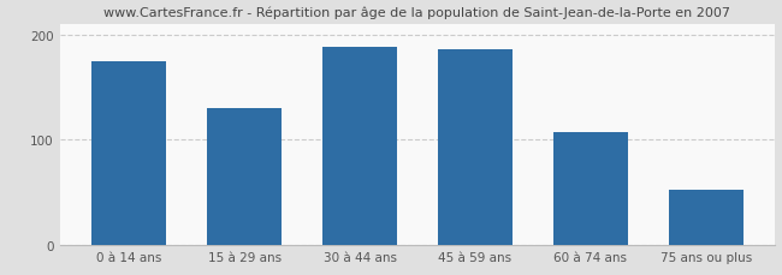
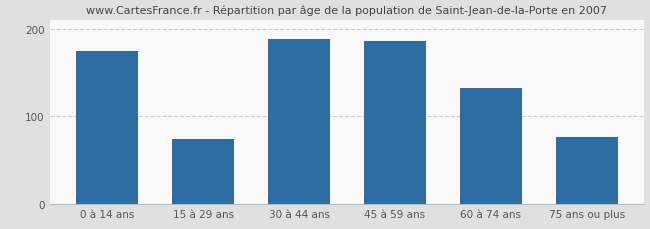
15 à 29 ans: 130 -> 74
60 à 74 ans: 107 -> 132
75 ans ou plus: 52 -> 76
